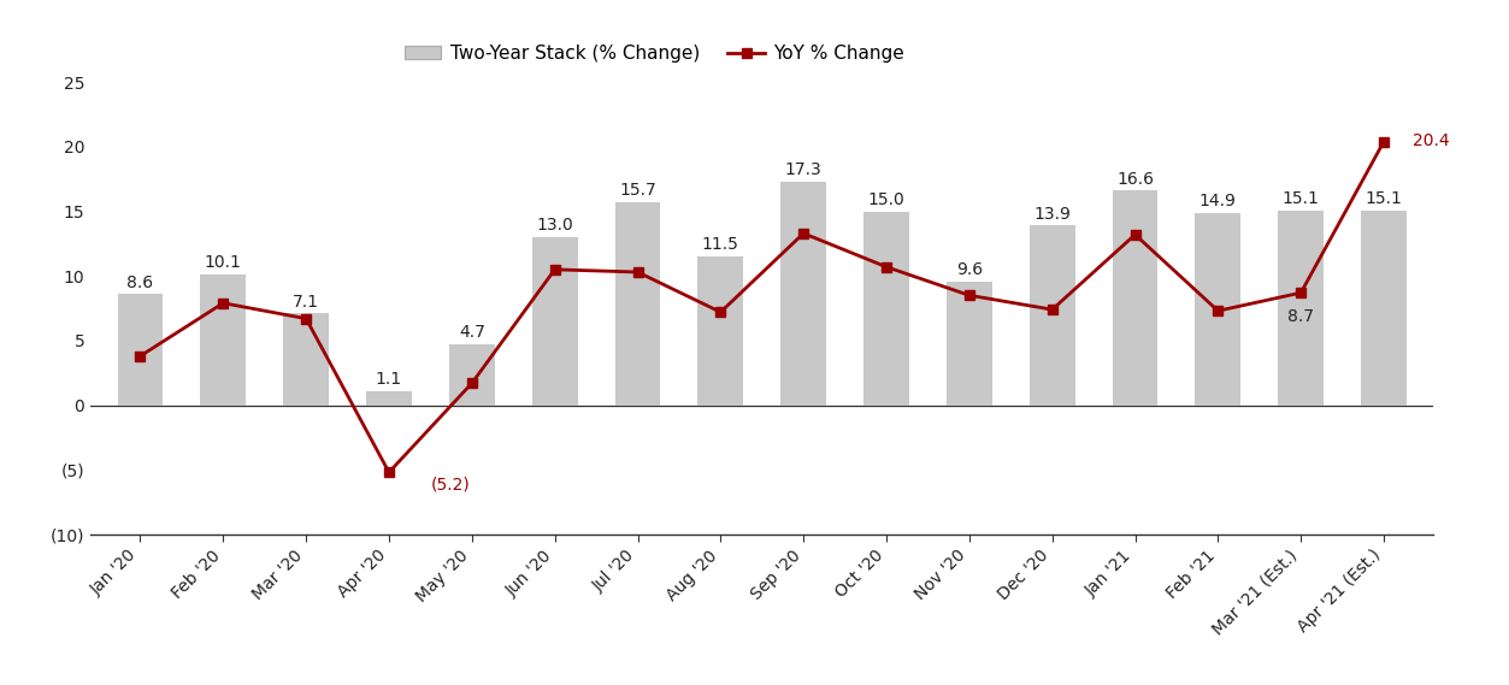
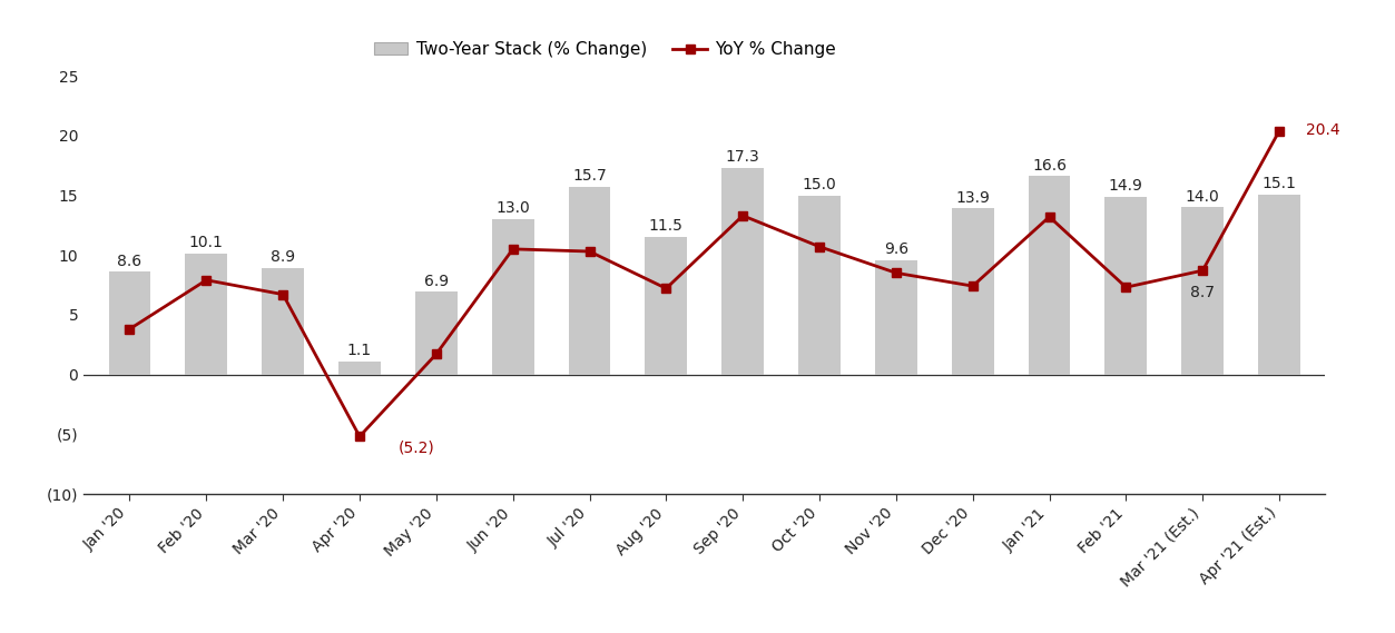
Two-Year Stack (% Change)/Mar '20: 7.1 -> 8.9
Two-Year Stack (% Change)/May '20: 4.7 -> 6.9
Two-Year Stack (% Change)/Mar '21 (Est.): 15.1 -> 14.0
